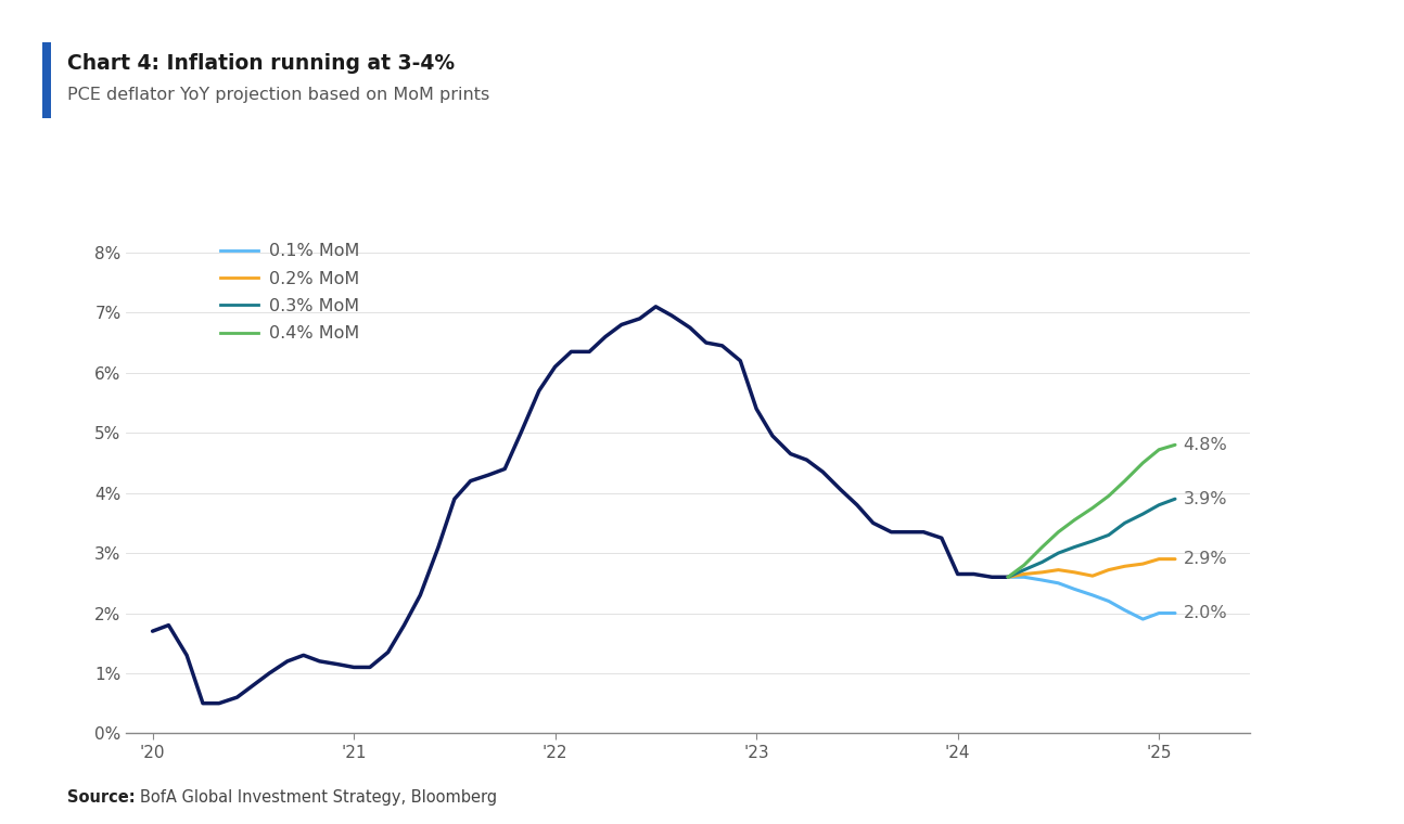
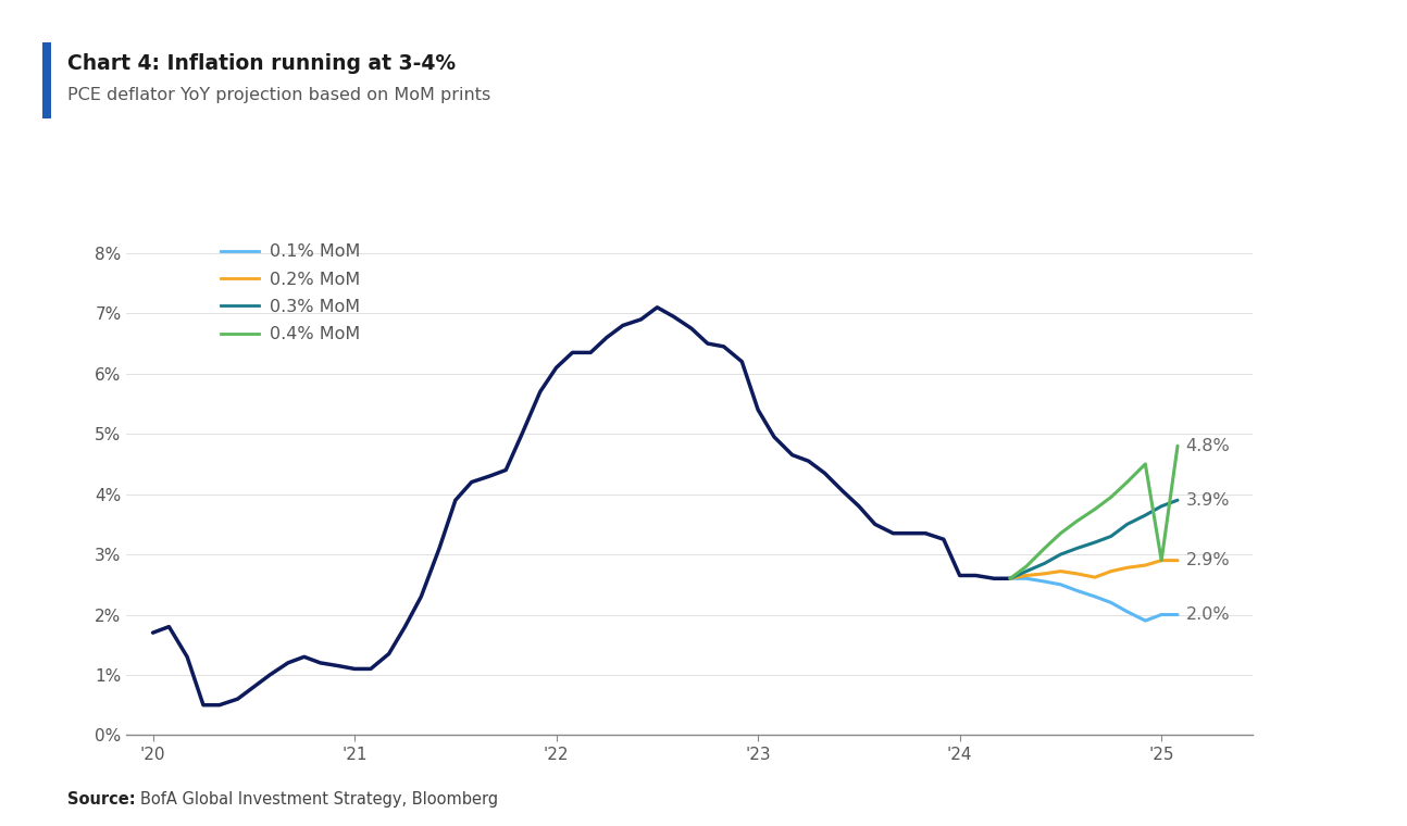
0.4% MoM/'25: 4.72% -> 2.90%
